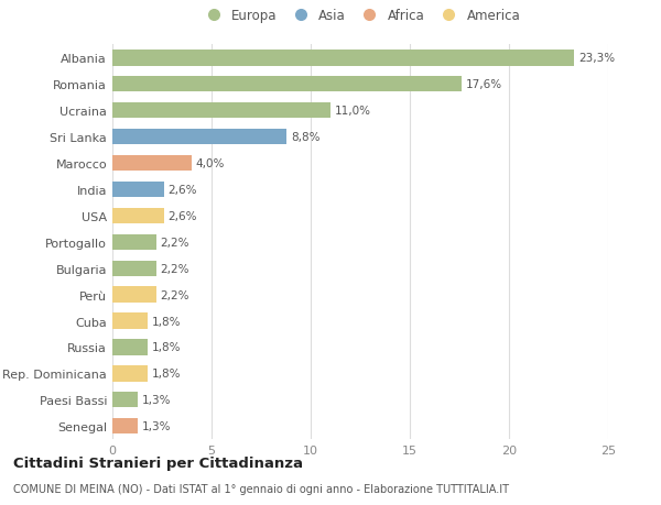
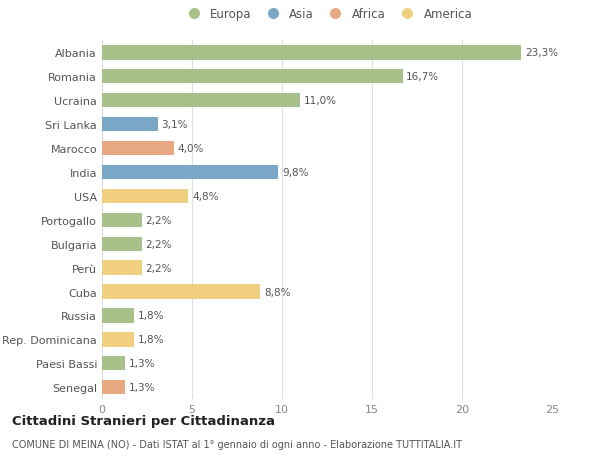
Romania: 17,6% -> 16,7%
Sri Lanka: 8,8% -> 3,1%
India: 2,6% -> 9,8%
USA: 2,6% -> 4,8%
Cuba: 1,8% -> 8,8%
